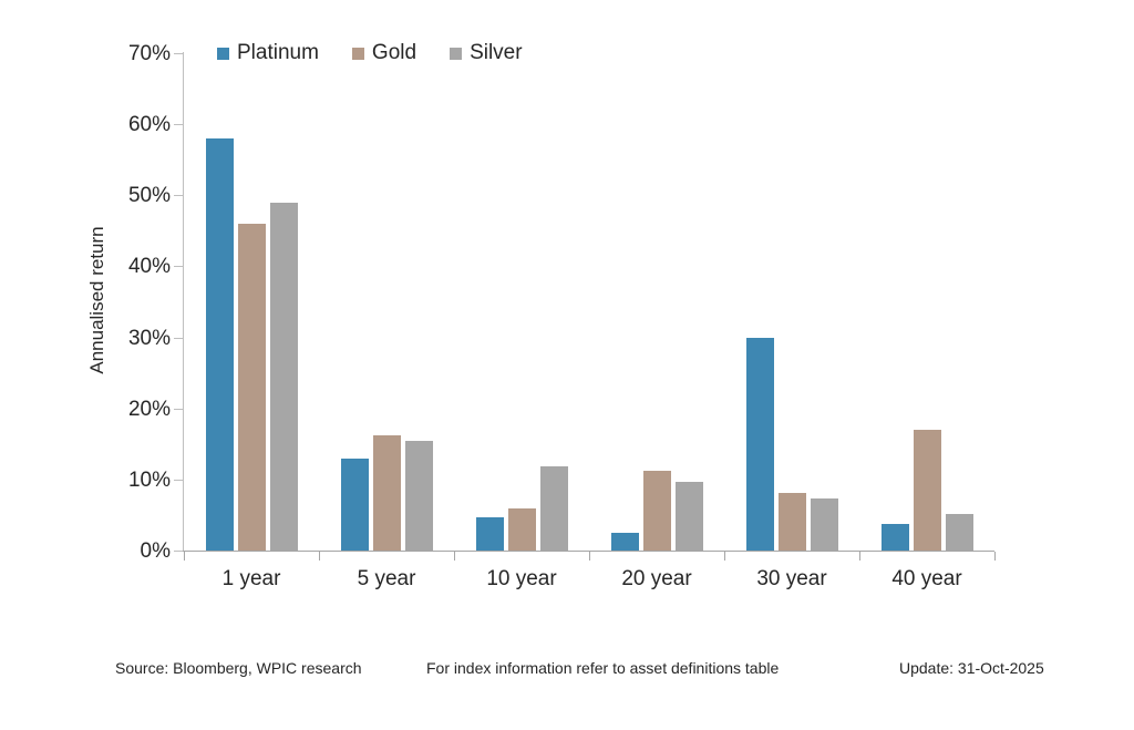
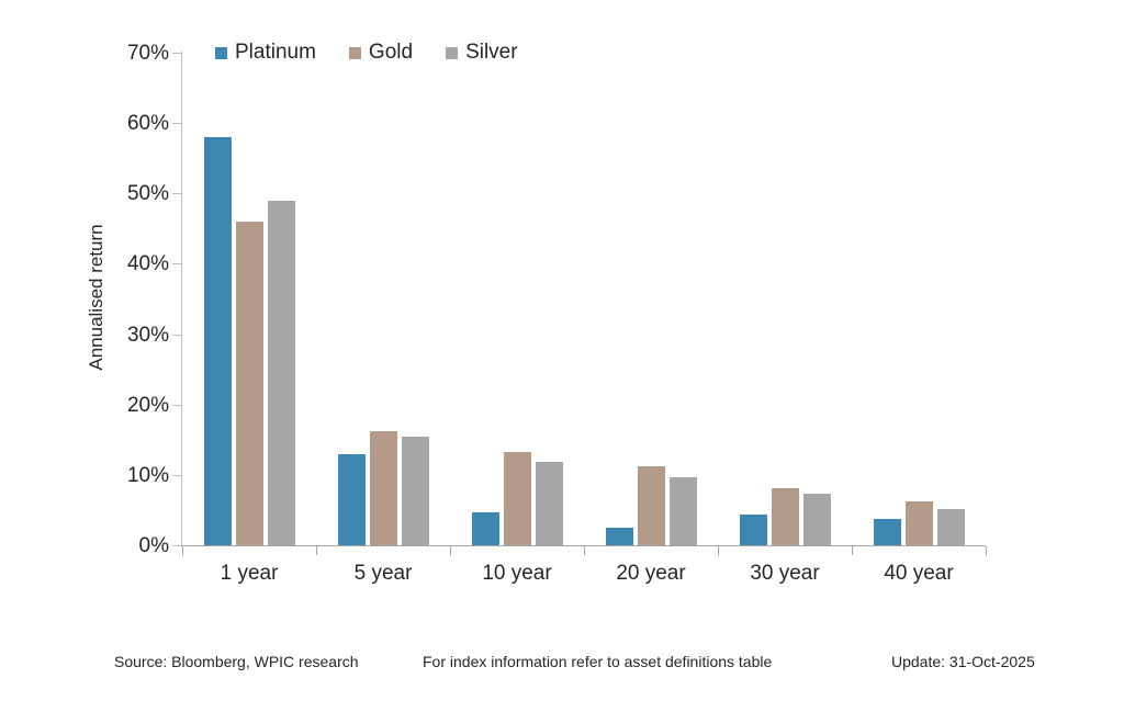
Gold/10 year: 6% -> 13%
Platinum/30 year: 30% -> 4%
Gold/40 year: 17% -> 6%
